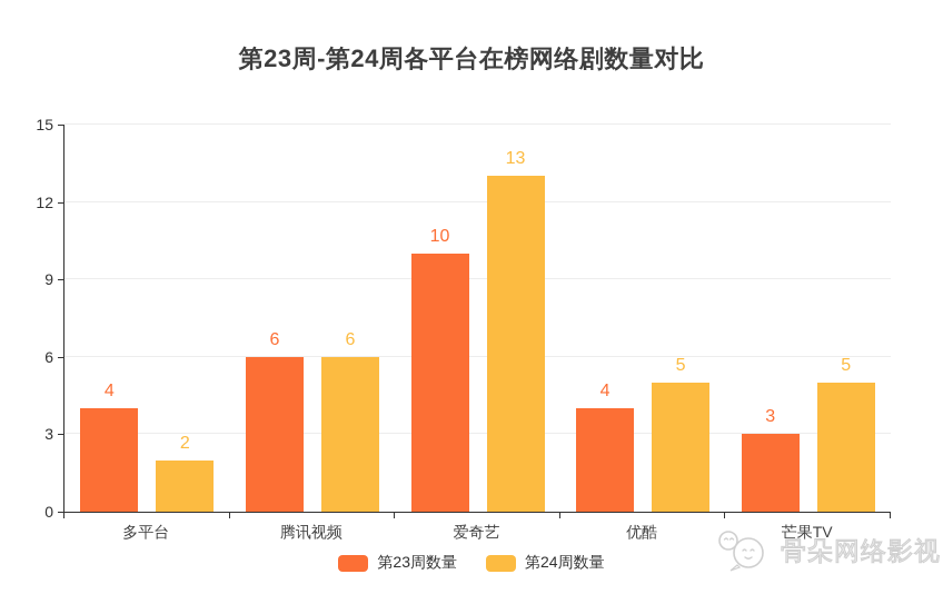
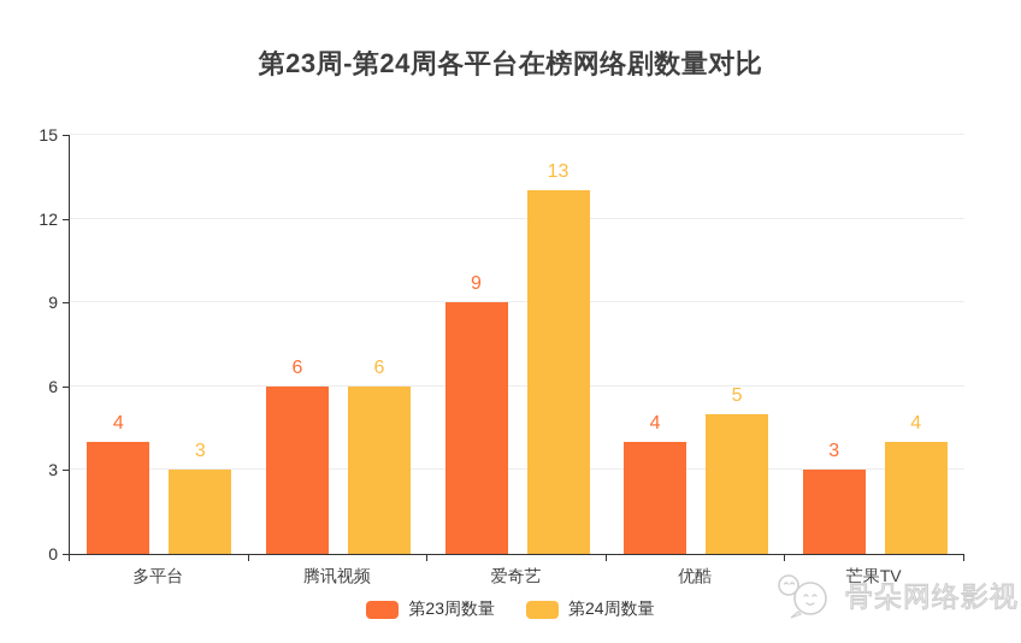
第24周数量/多平台: 2 -> 3
第23周数量/爱奇艺: 10 -> 9
第24周数量/芒果TV: 5 -> 4
